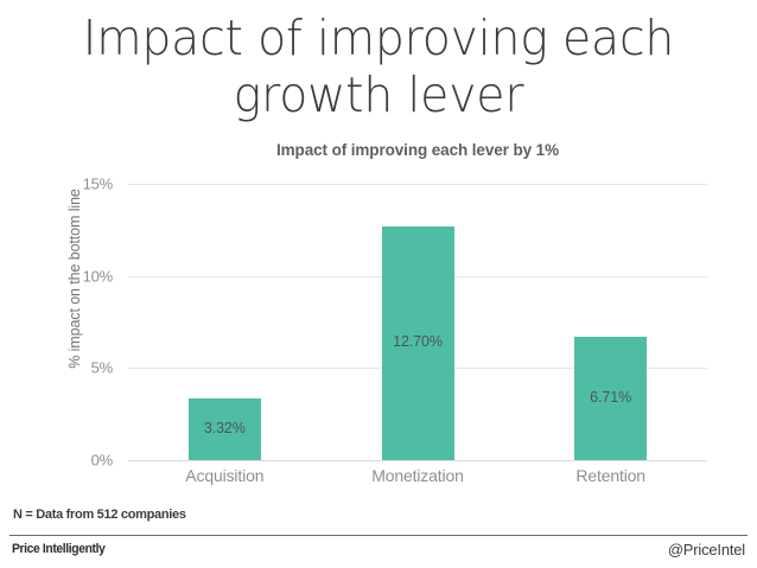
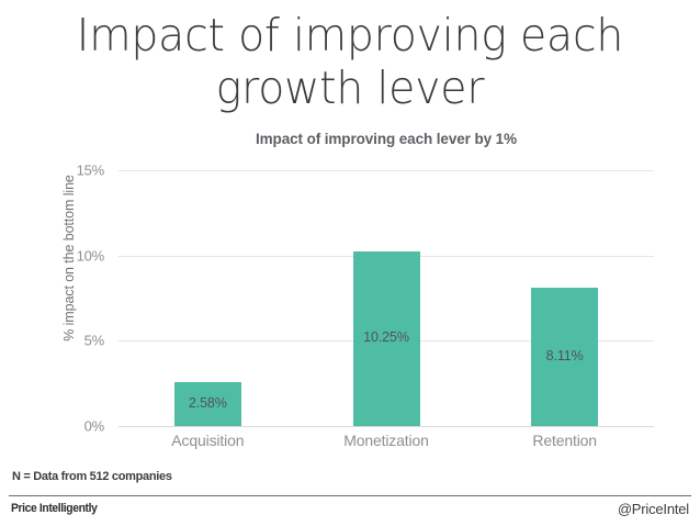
Acquisition: 3.32% -> 2.58%
Monetization: 12.70% -> 10.25%
Retention: 6.71% -> 8.11%
